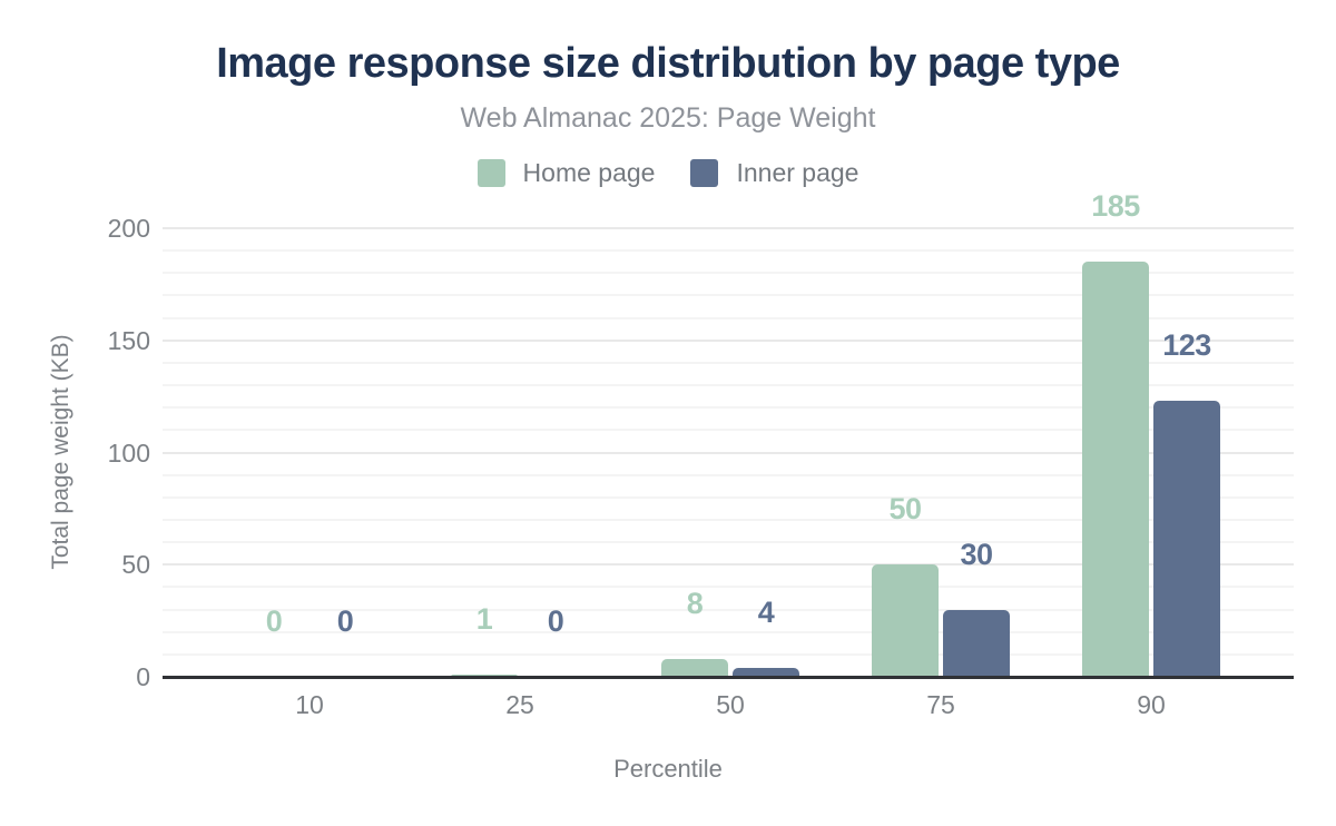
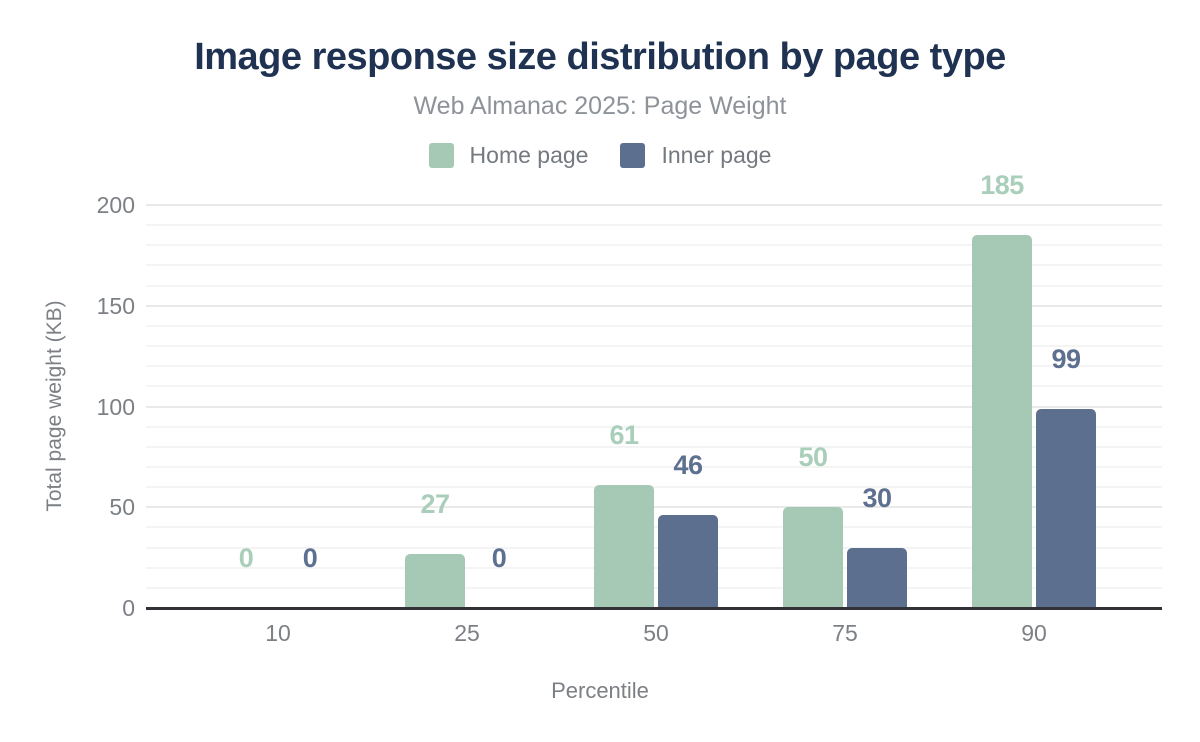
Home page/25: 1 -> 27
Home page/50: 8 -> 61
Inner page/50: 4 -> 46
Inner page/90: 123 -> 99
